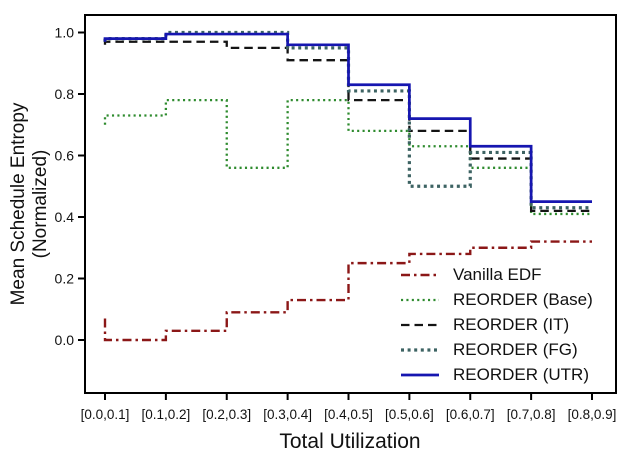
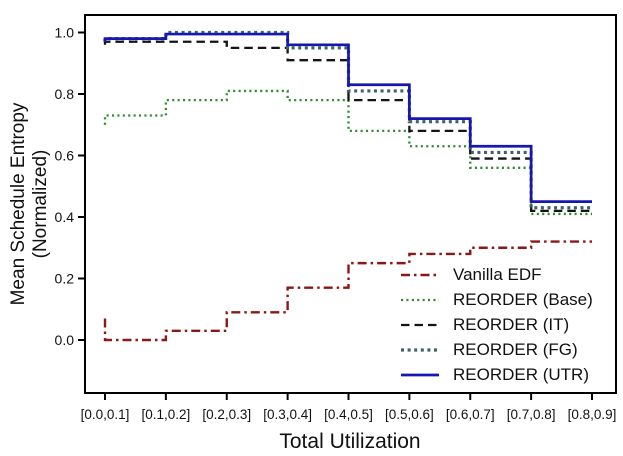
REORDER (Base)/[0.3,0.4]: 0.56 -> 0.81
Vanilla EDF/[0.4,0.5]: 0.13 -> 0.17
REORDER (FG)/[0.6,0.7]: 0.50 -> 0.71
